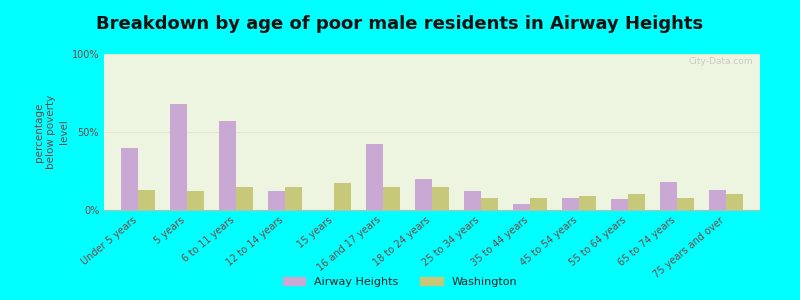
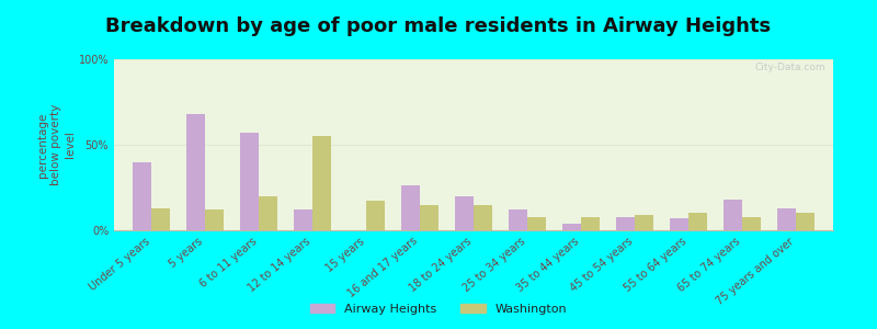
Washington/6 to 11 years: 15% -> 20%
Washington/12 to 14 years: 15% -> 55%
Airway Heights/16 and 17 years: 42% -> 26%
